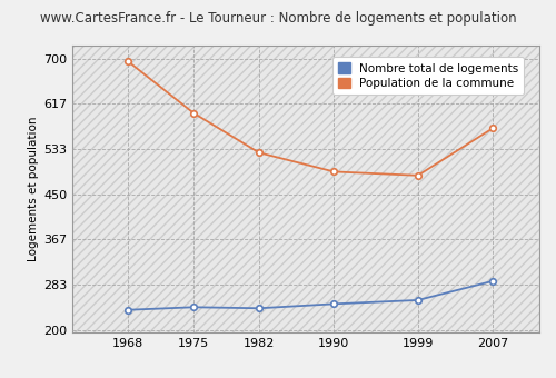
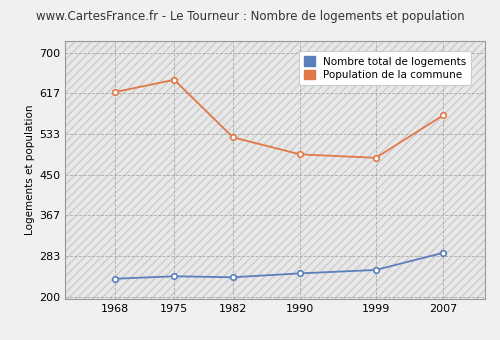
Population de la commune/1968: 695 -> 620
Population de la commune/1975: 600 -> 645
